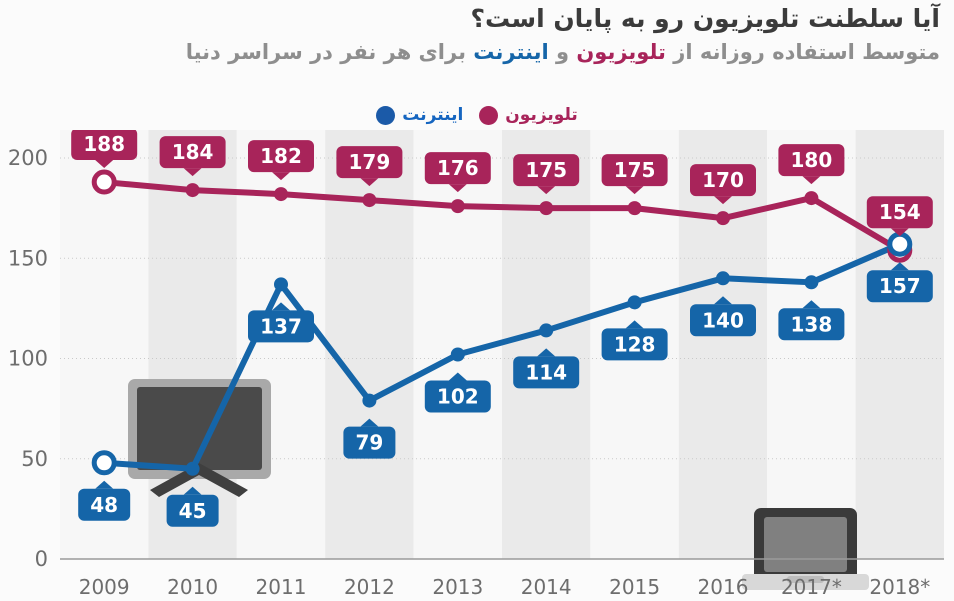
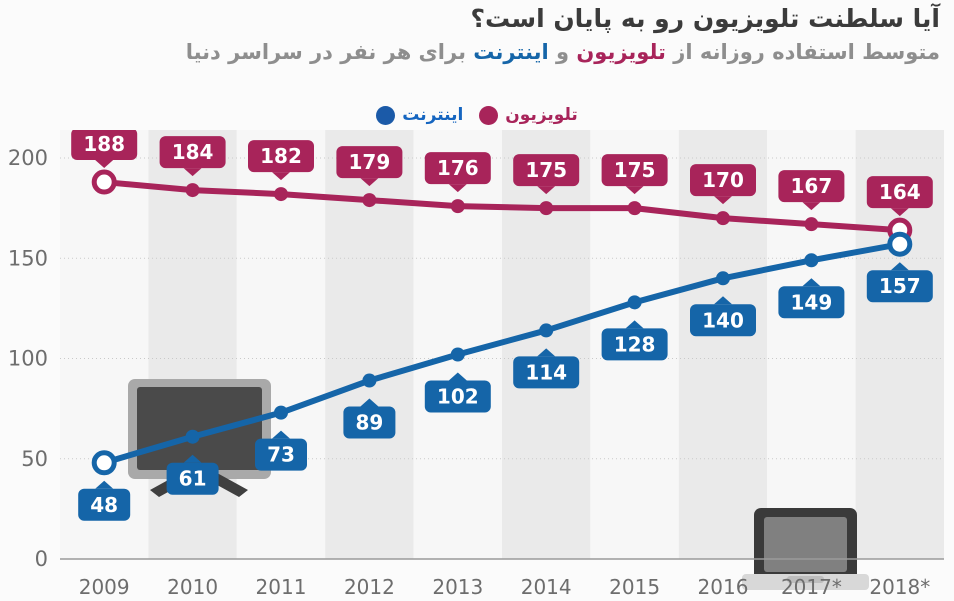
اینترنت/2010: 45 -> 61
اینترنت/2011: 137 -> 73
اینترنت/2012: 79 -> 89
تلویزیون/2017*: 180 -> 167
اینترنت/2017*: 138 -> 149
تلویزیون/2018*: 154 -> 164
